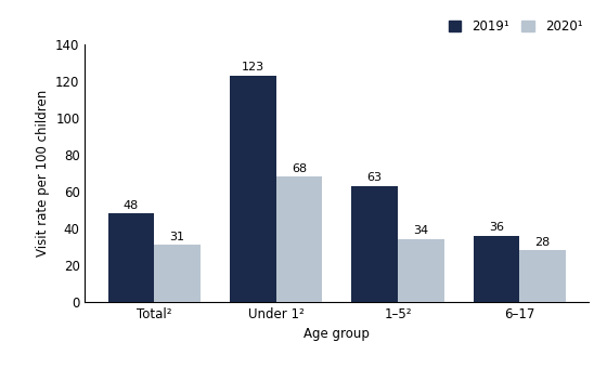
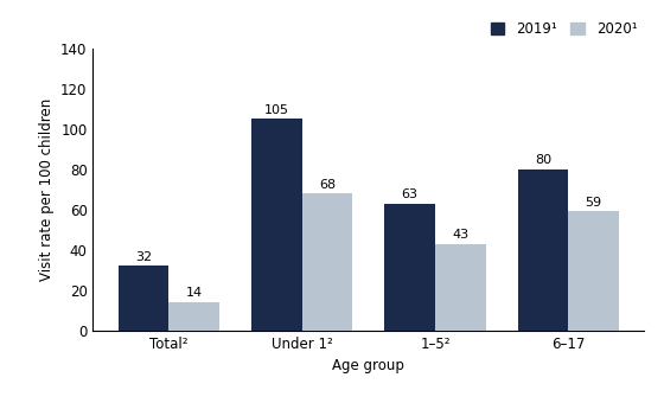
2019¹/Total²: 48 -> 32
2020¹/Total²: 31 -> 14
2019¹/Under 1²: 123 -> 105
2020¹/1–5²: 34 -> 43
2019¹/6–17: 36 -> 80
2020¹/6–17: 28 -> 59
